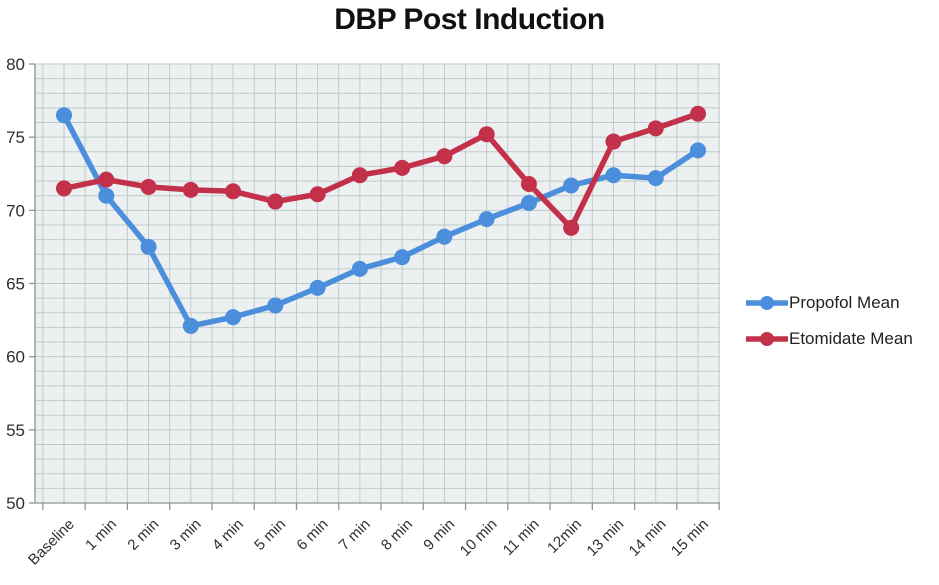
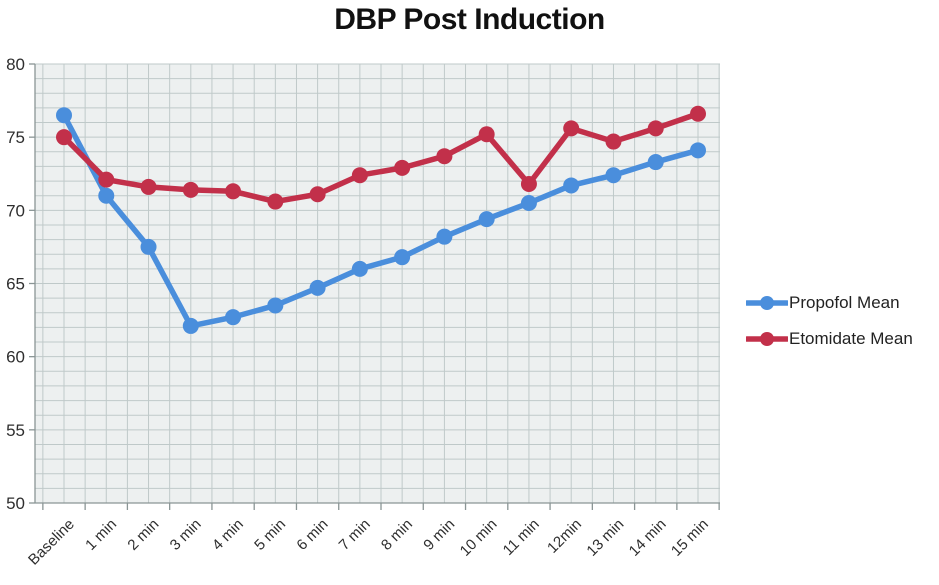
Etomidate Mean/Baseline: 71.5 -> 75.0
Etomidate Mean/12min: 68.8 -> 75.6
Propofol Mean/14 min: 72.2 -> 73.3
